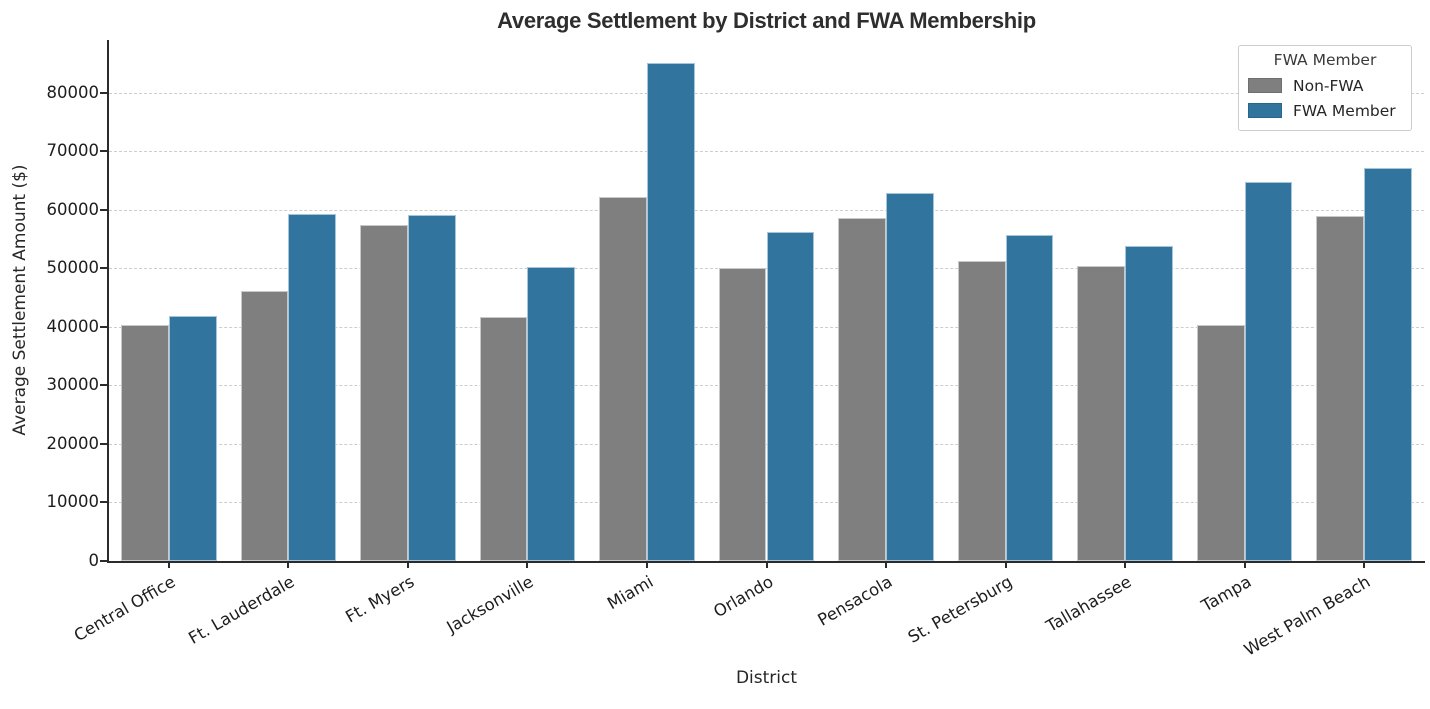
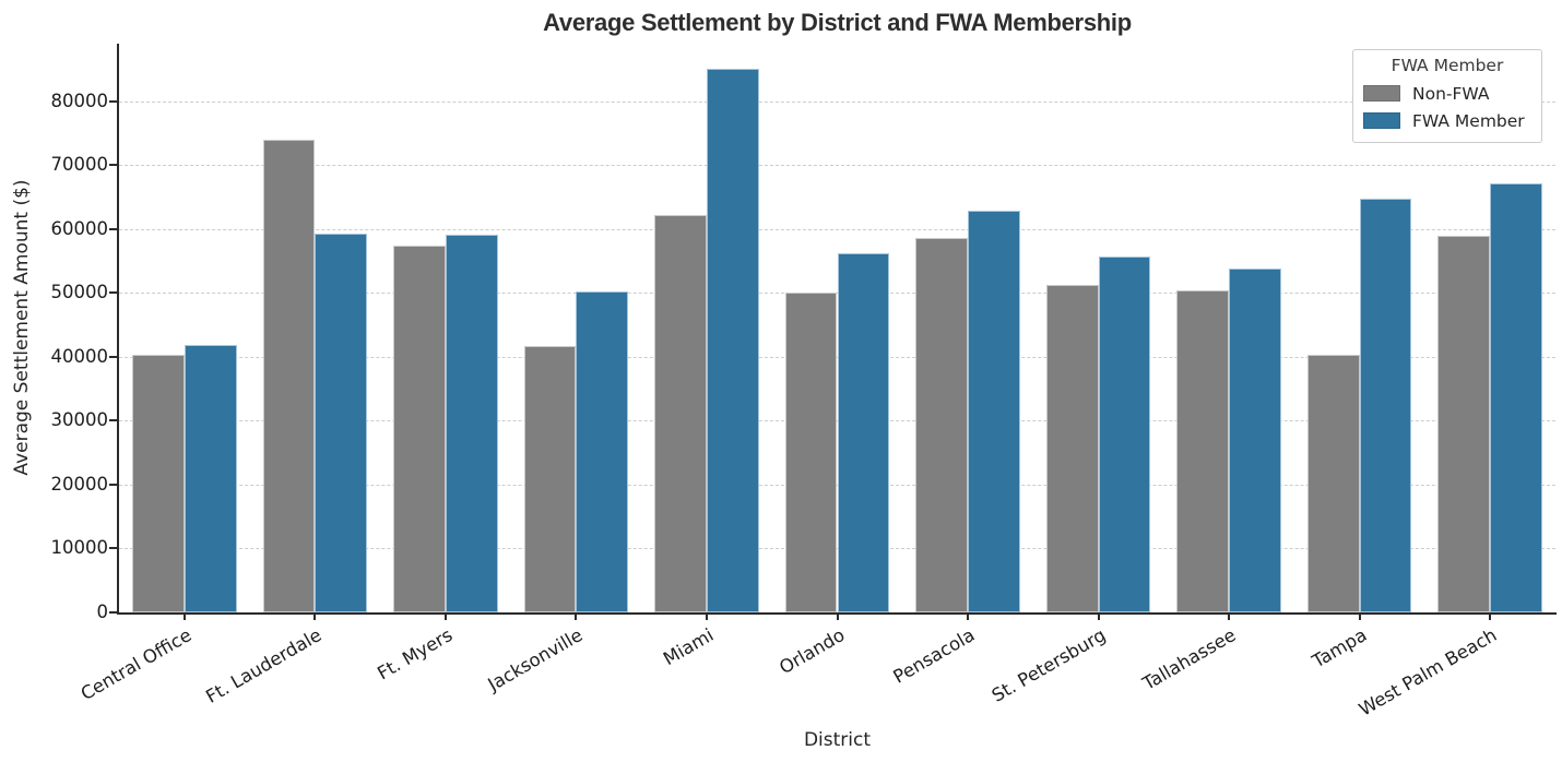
Non-FWA/Ft. Lauderdale: 46000 -> 74000
